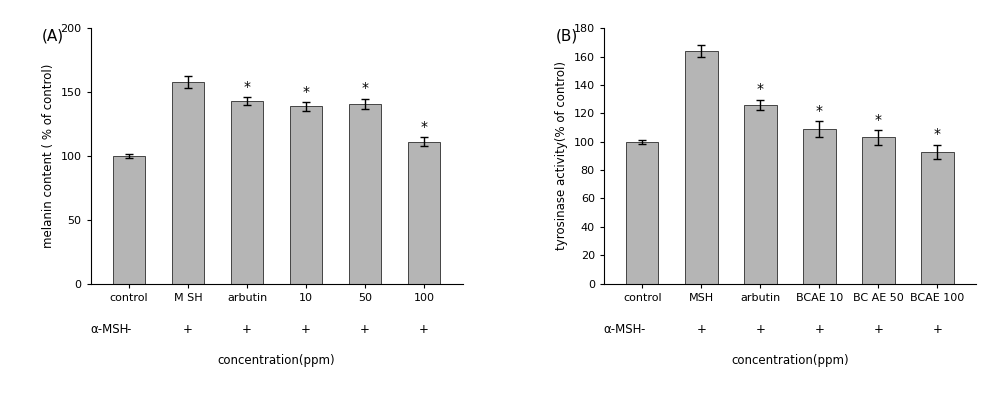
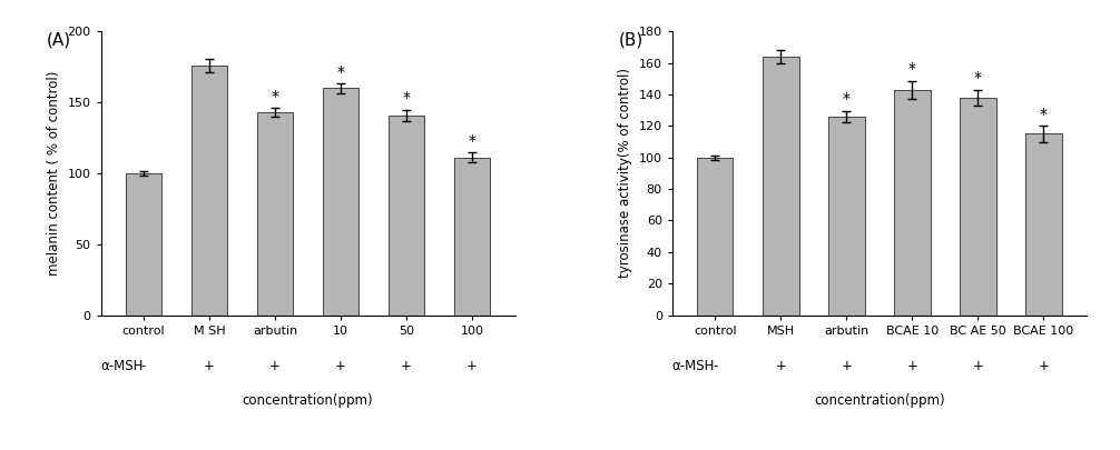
M SH: 158 -> 176
10: 139 -> 160
BCAE 10: 109 -> 143
BC AE 50: 103 -> 138
BCAE 100: 93 -> 115
